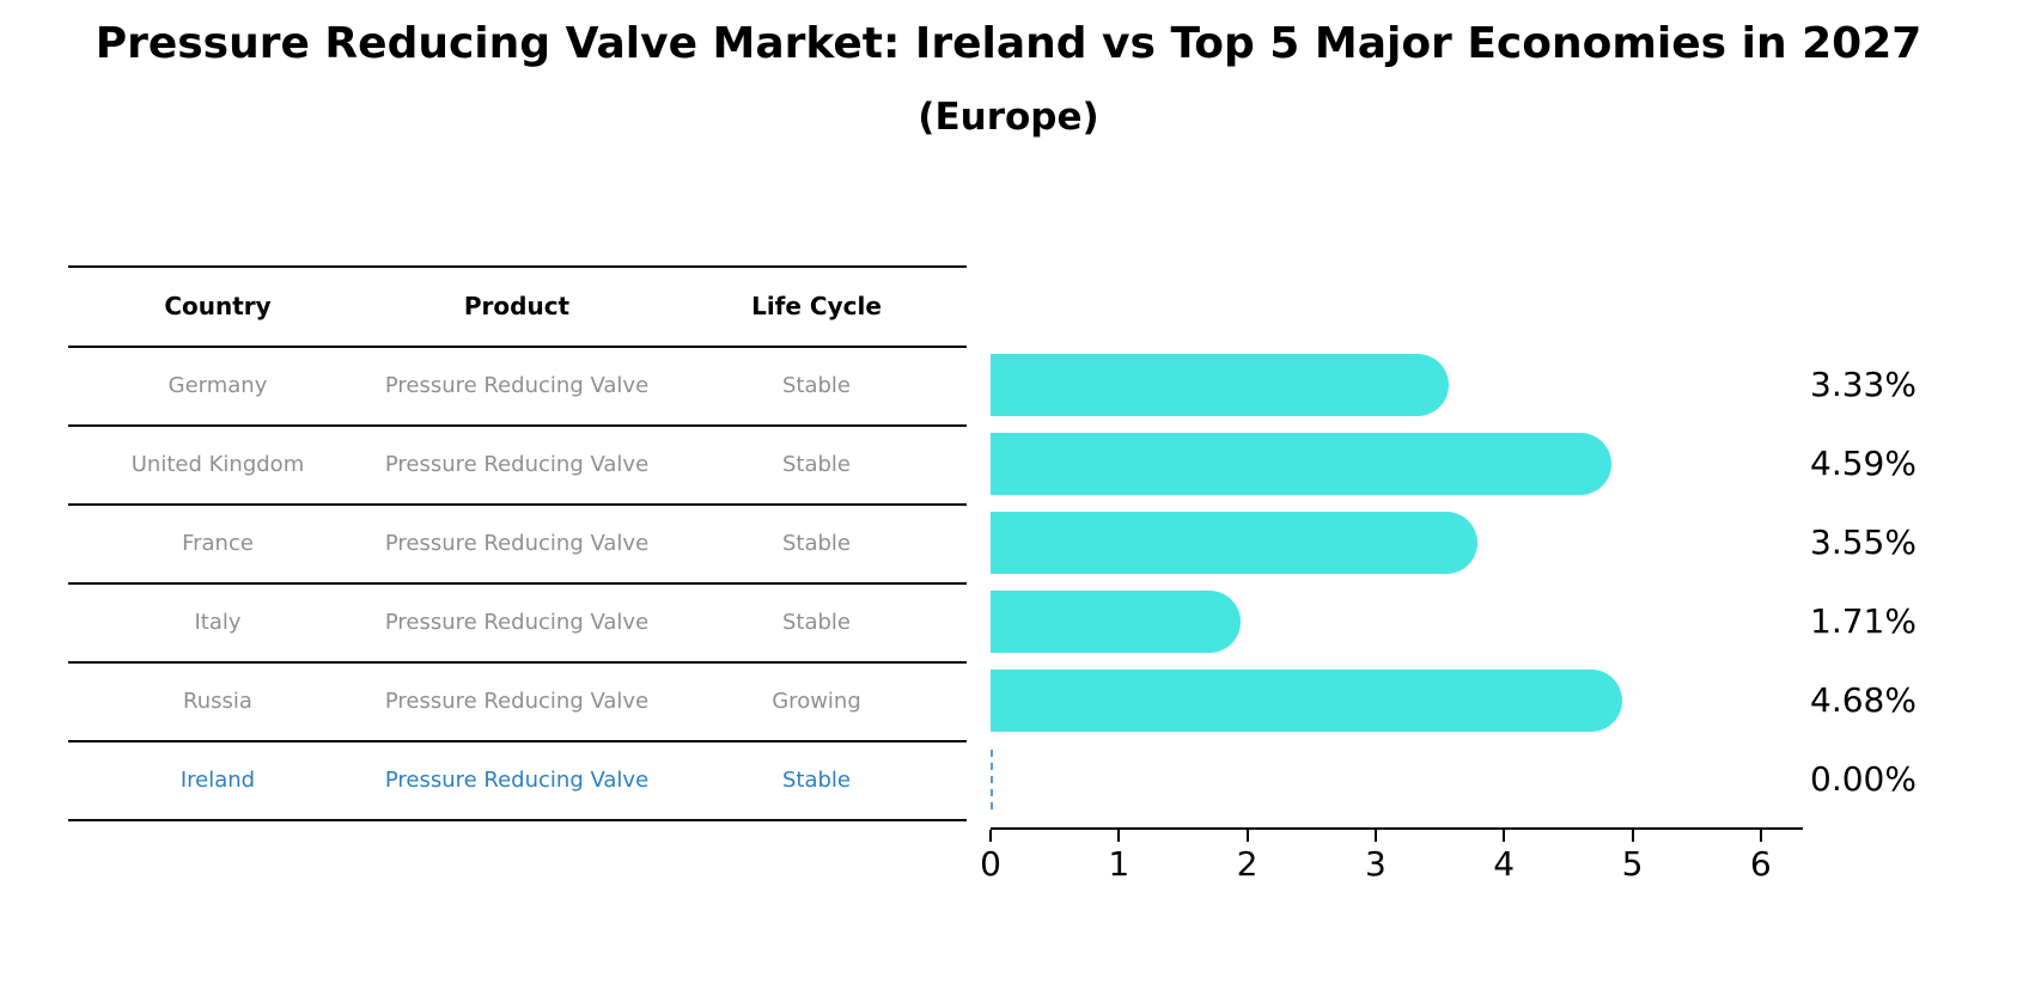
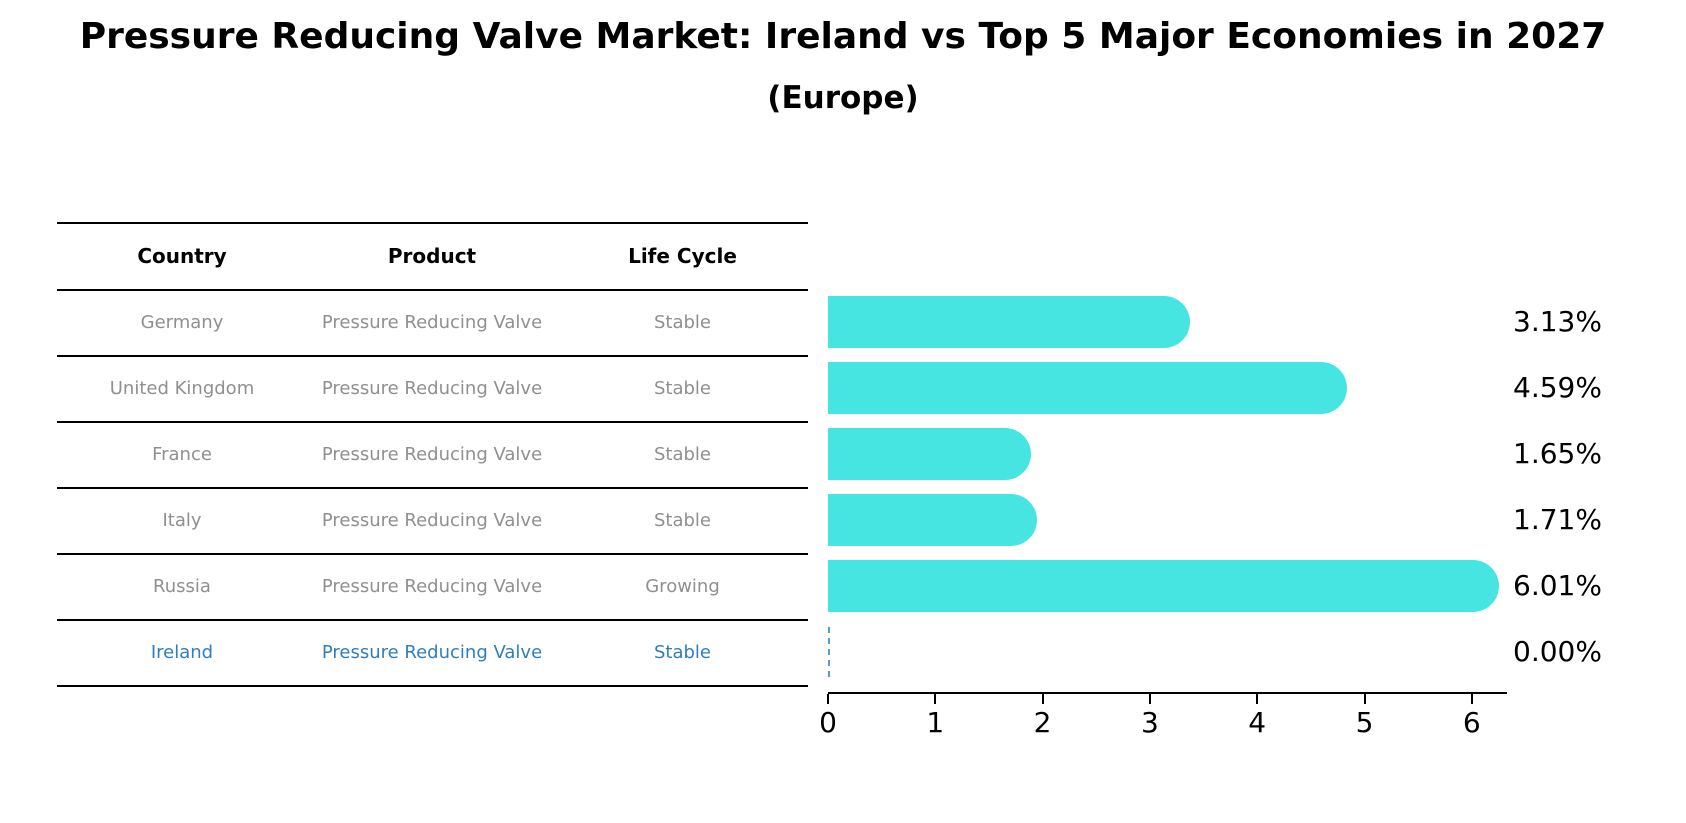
Germany: 3.33% -> 3.13%
France: 3.55% -> 1.65%
Russia: 4.68% -> 6.01%
